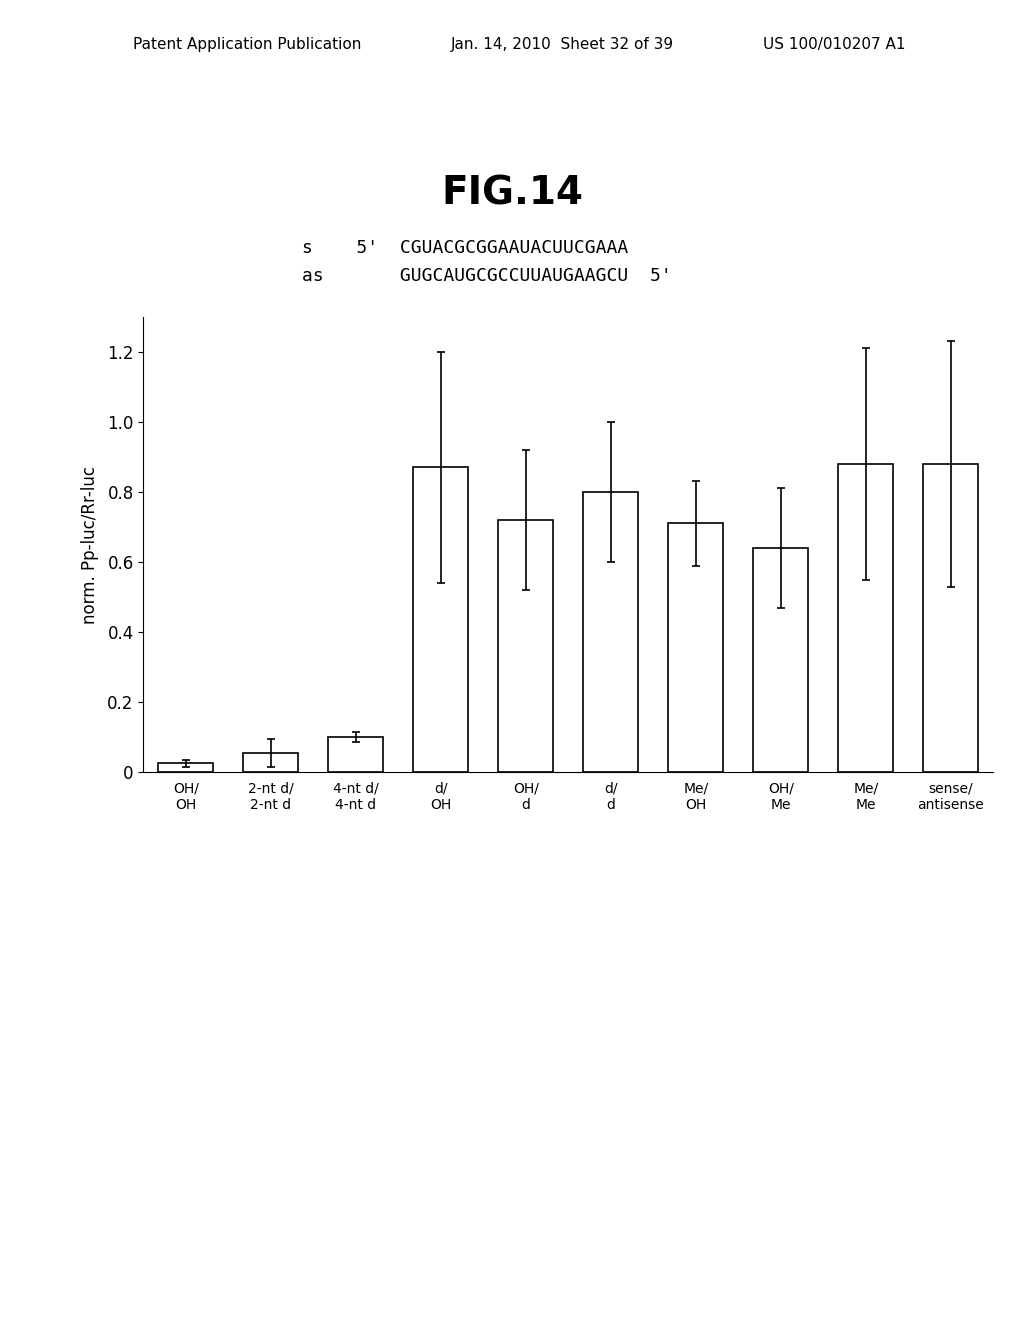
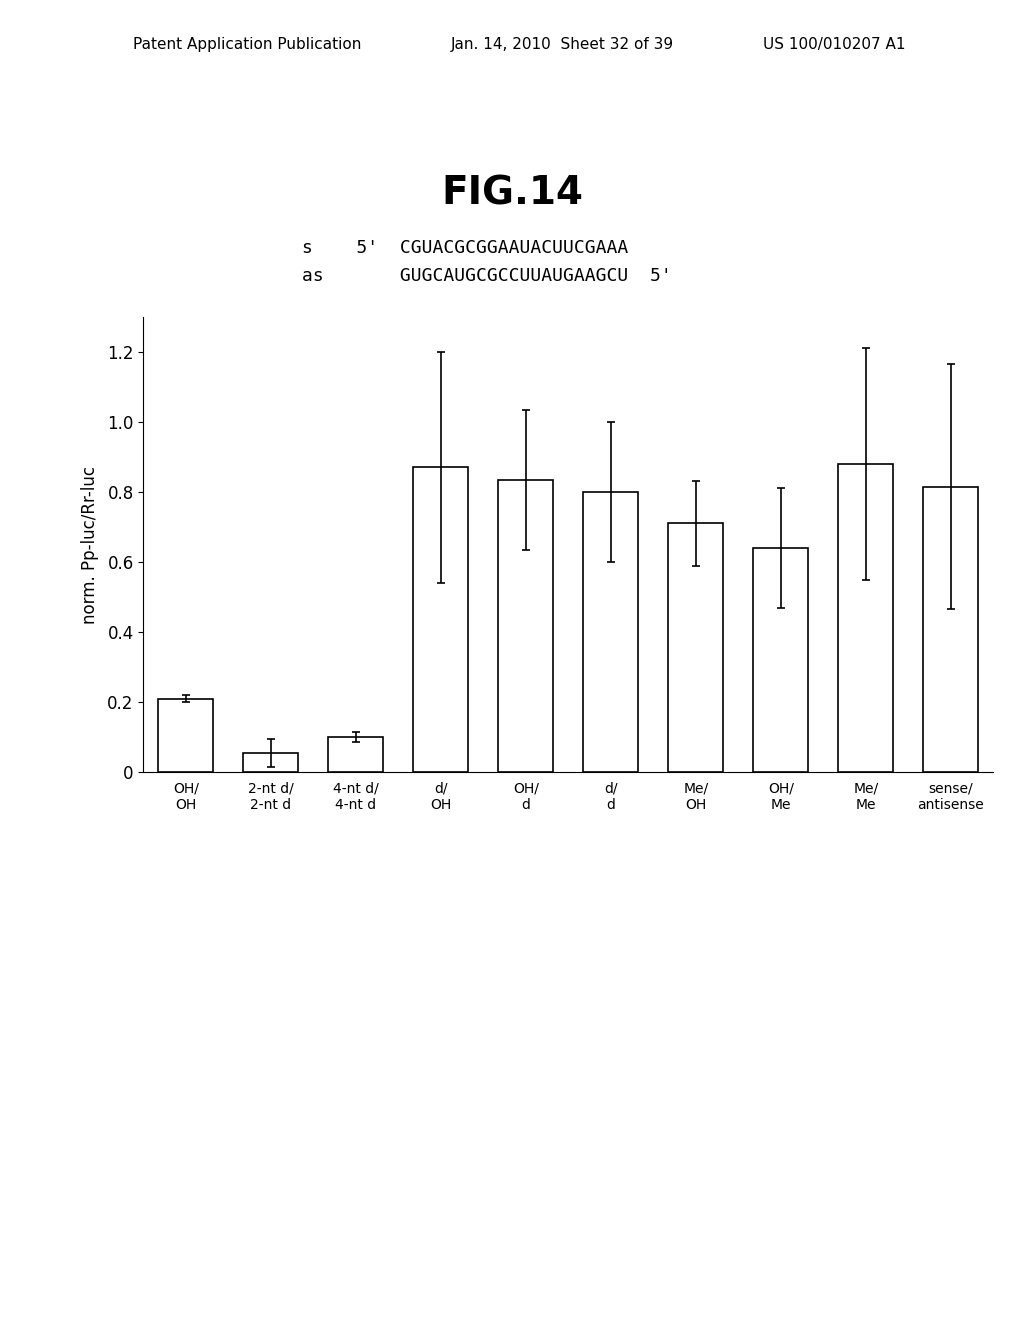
OH/ OH: 0.025 -> 0.210
OH/ d: 0.720 -> 0.835
sense/ antisense: 0.880 -> 0.815
